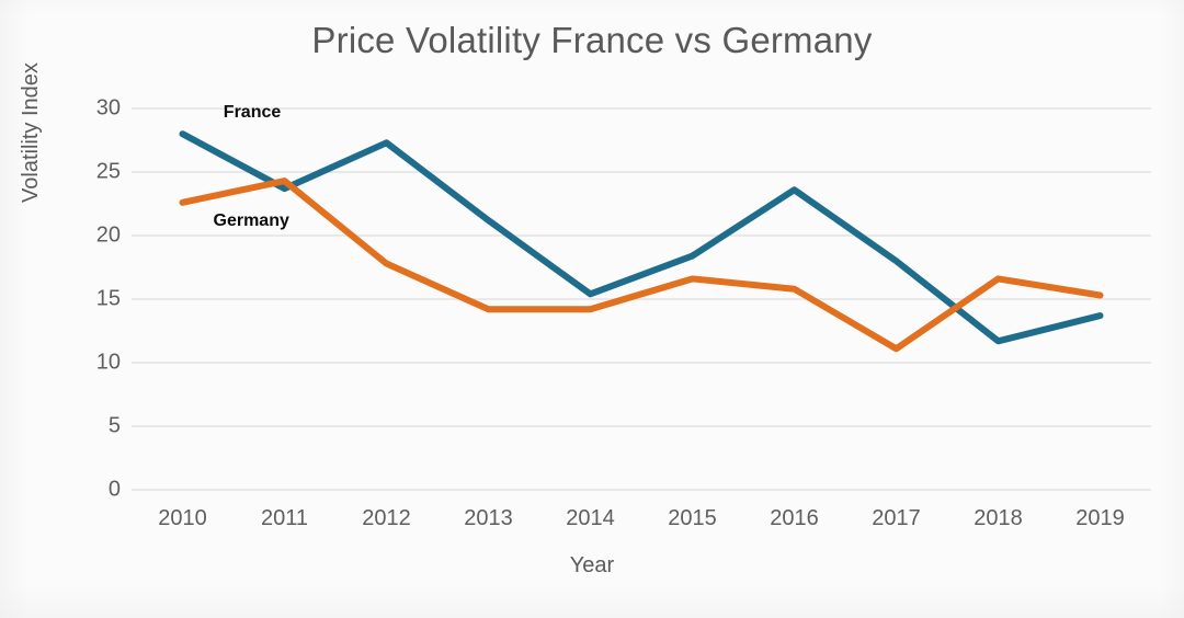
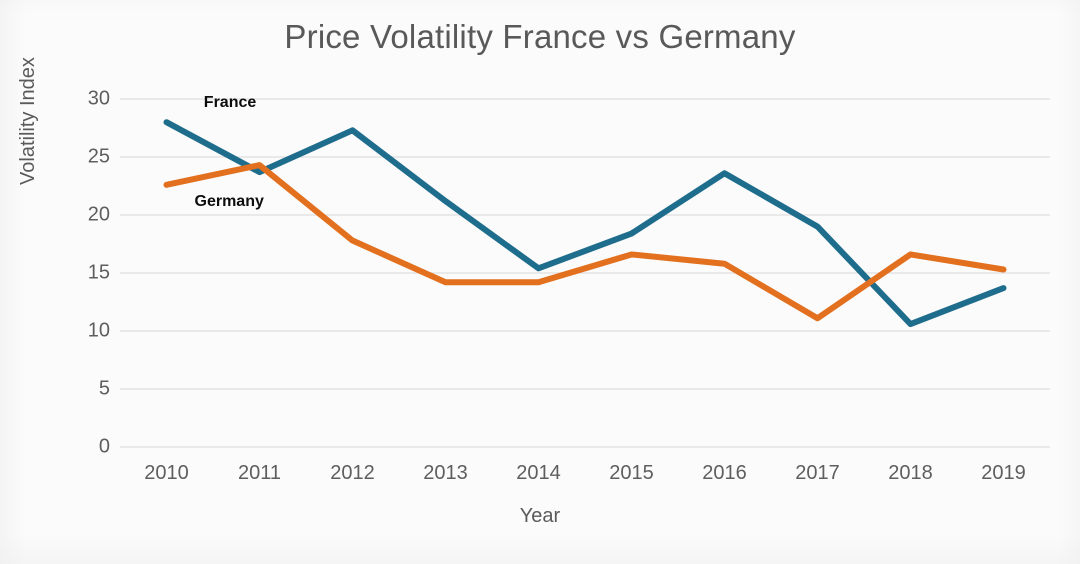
France/2017: 18.0 -> 19.0
France/2018: 11.7 -> 10.6
